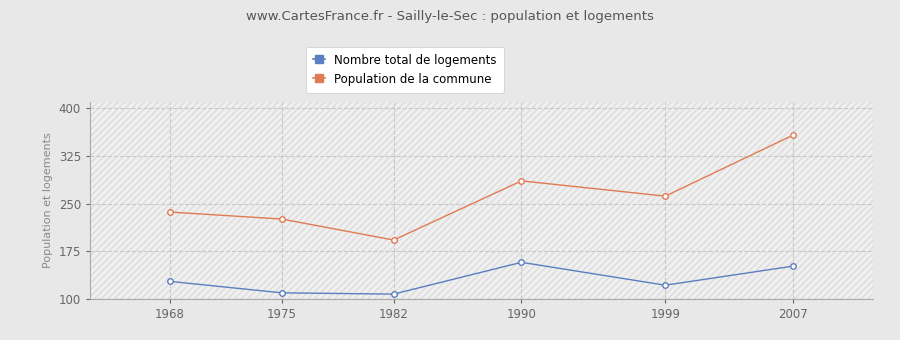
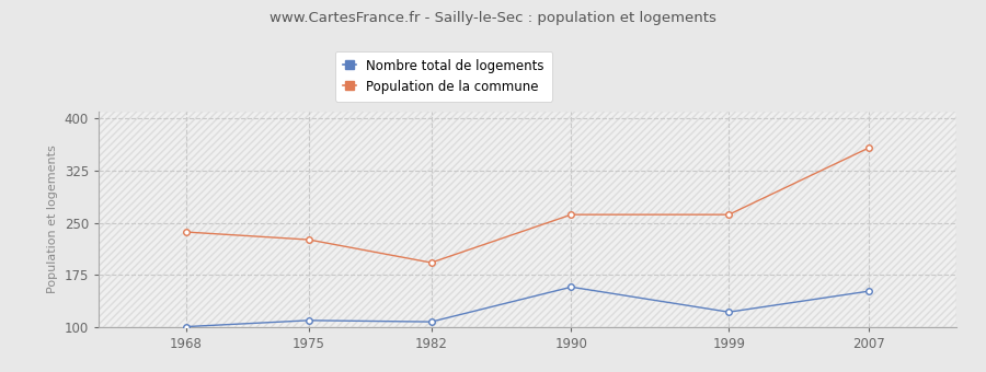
Nombre total de logements/1968: 128 -> 101
Population de la commune/1990: 286 -> 262
